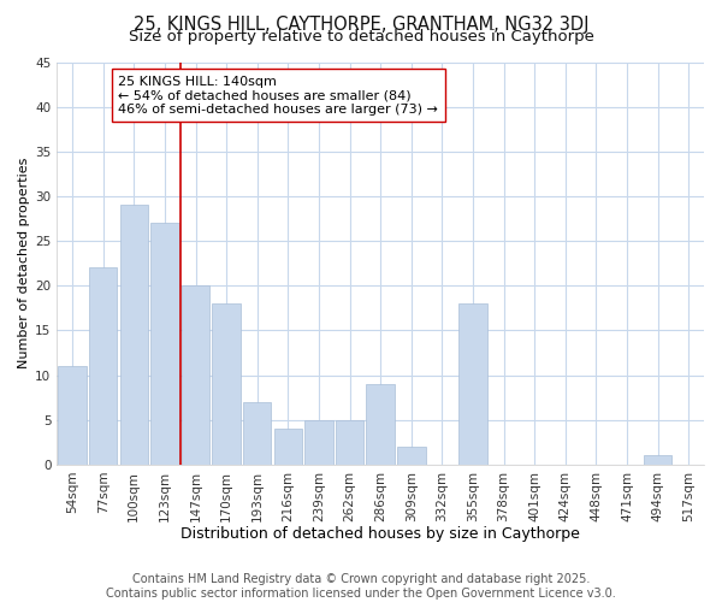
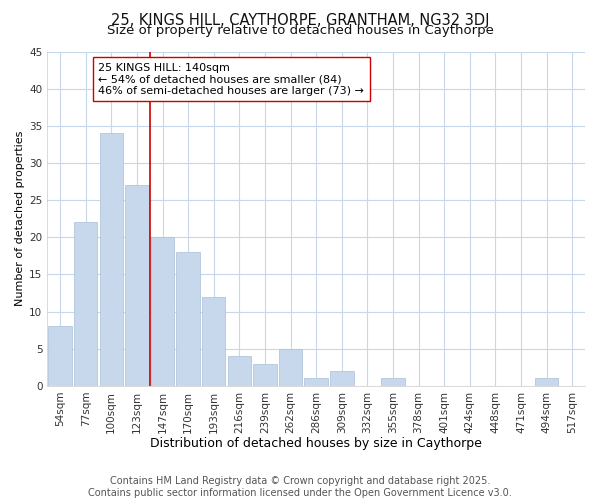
54sqm: 11 -> 8
100sqm: 29 -> 34
193sqm: 7 -> 12
239sqm: 5 -> 3
286sqm: 9 -> 1
355sqm: 18 -> 1
